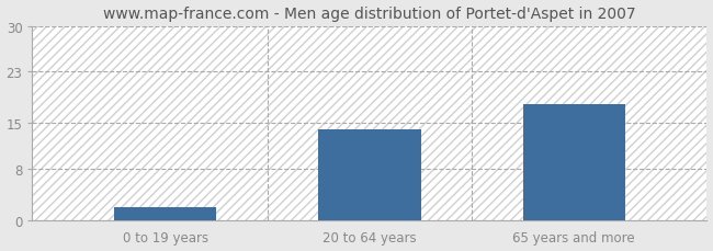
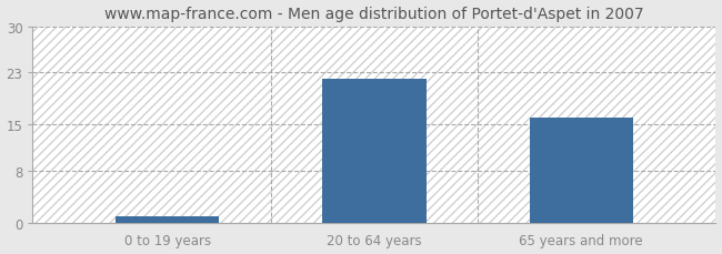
0 to 19 years: 2 -> 1
20 to 64 years: 14 -> 22
65 years and more: 18 -> 16
